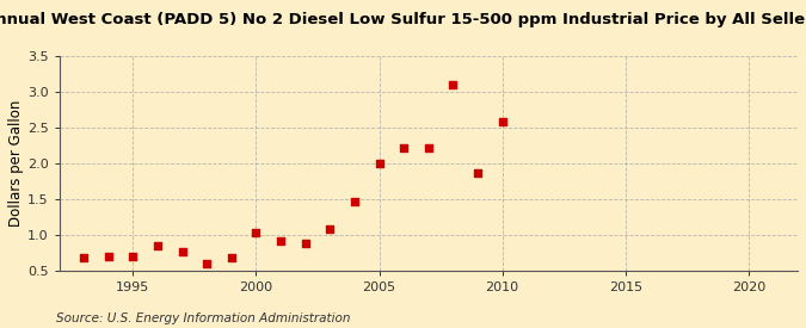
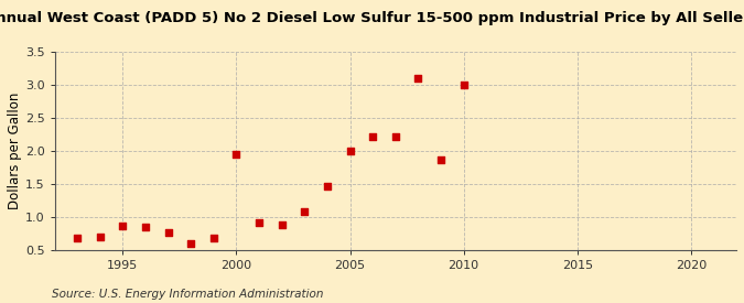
1995: 0.70 -> 0.86
2000: 1.04 -> 1.94
2010: 2.58 -> 3.00
